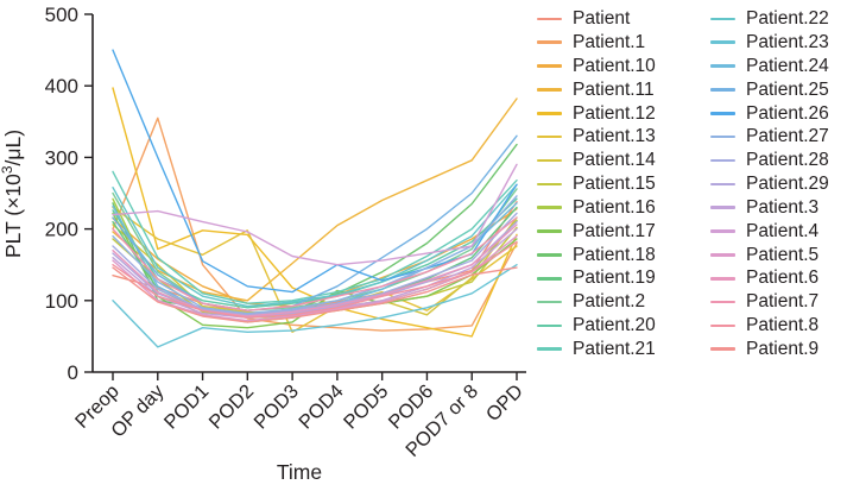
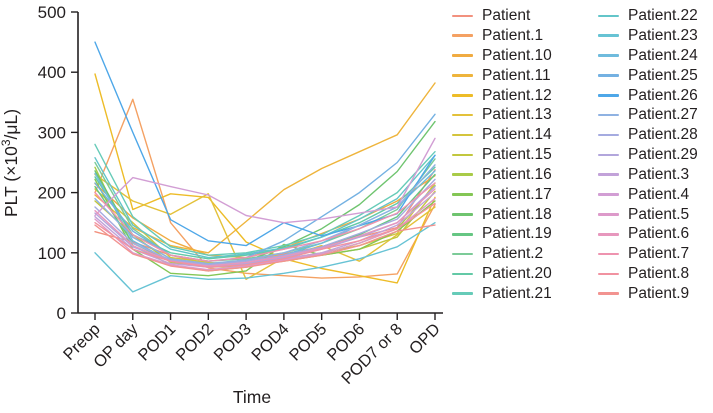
Patient.4/Preop: 220 -> 160
Patient.18/OP day: 100 -> 130
Patient.14/POD6: 80 -> 110
